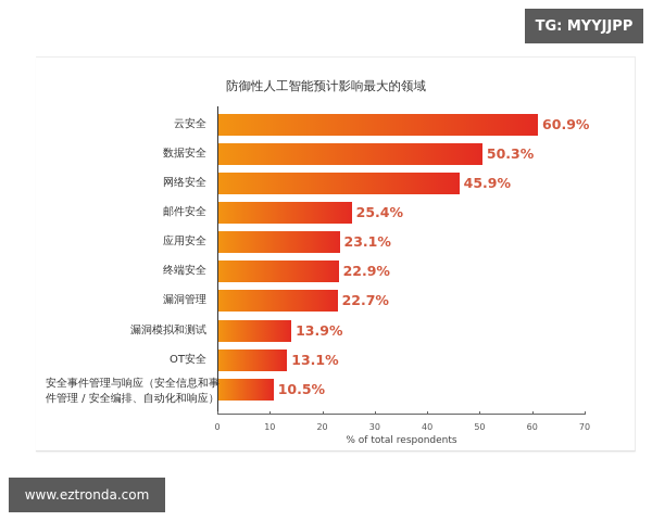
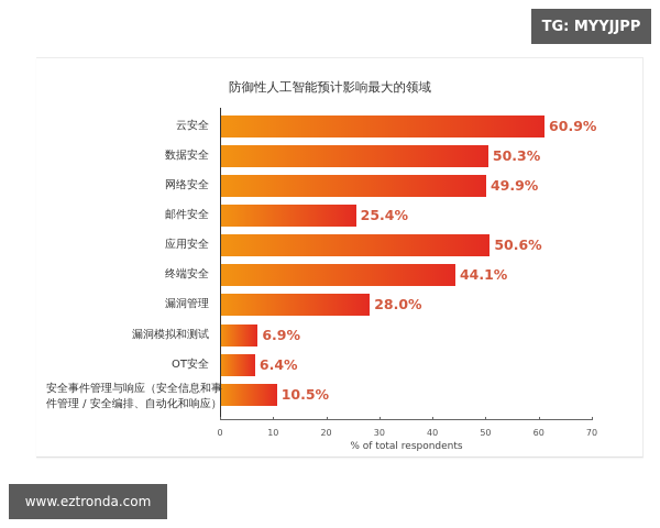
网络安全: 45.9% -> 49.9%
应用安全: 23.1% -> 50.6%
终端安全: 22.9% -> 44.1%
漏洞管理: 22.7% -> 28.0%
漏洞模拟和测试: 13.9% -> 6.9%
OT安全: 13.1% -> 6.4%
